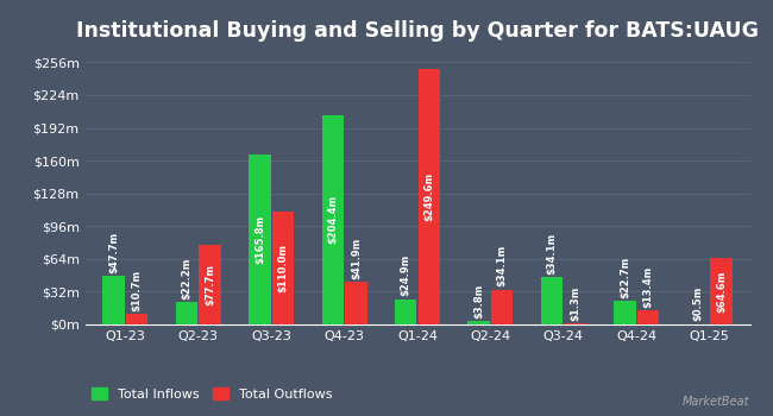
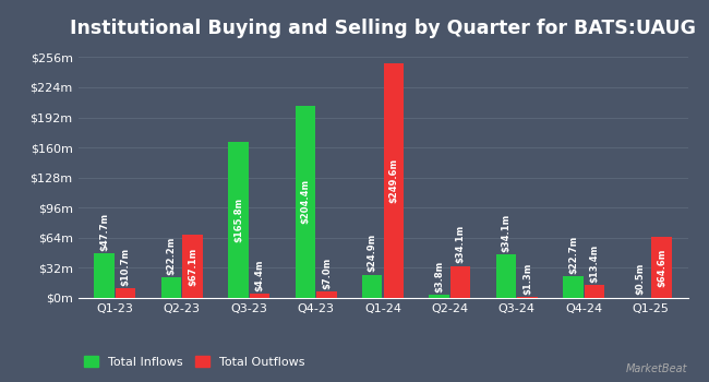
Total Outflows/Q2-23: $77.7m -> $67.1m
Total Outflows/Q3-23: $110.0m -> $4.4m
Total Outflows/Q4-23: $41.9m -> $7.0m
